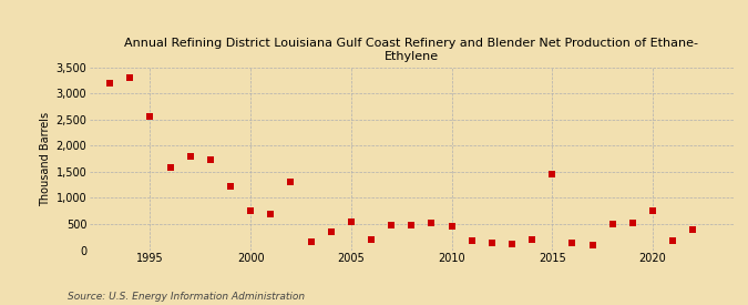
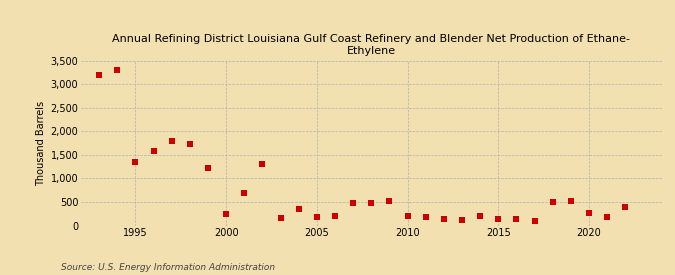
1995: 2,550 -> 1,350
2000: 750 -> 250
2005: 550 -> 180
2010: 450 -> 200
2015: 1,450 -> 130
2020: 750 -> 270
